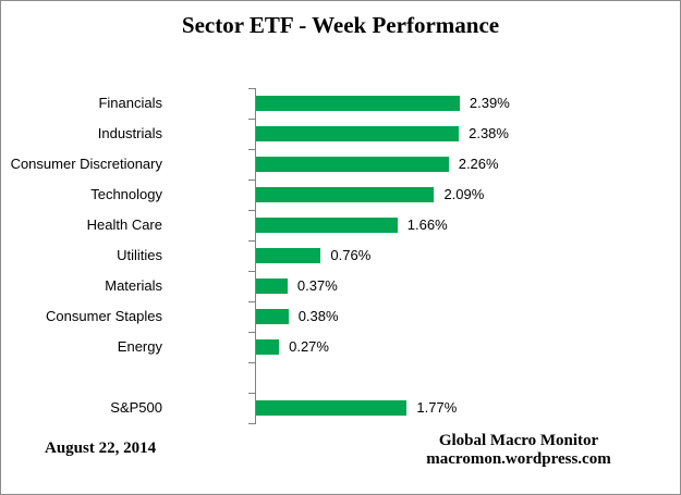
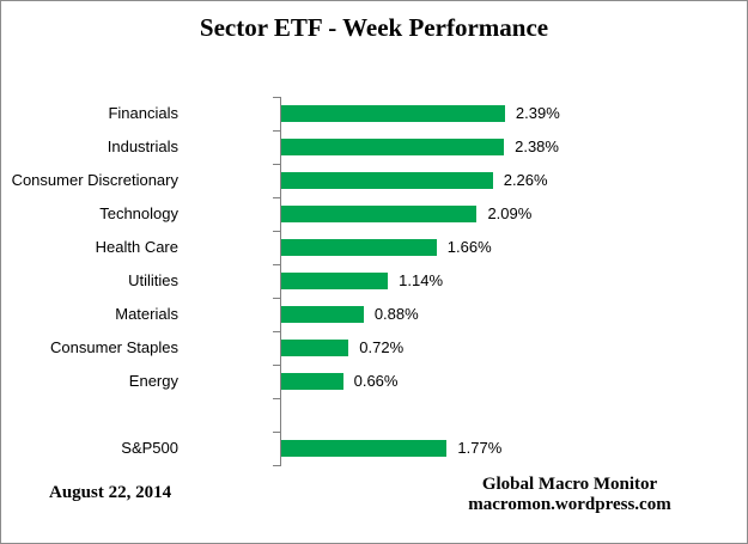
Utilities: 0.76% -> 1.14%
Materials: 0.37% -> 0.88%
Consumer Staples: 0.38% -> 0.72%
Energy: 0.27% -> 0.66%
